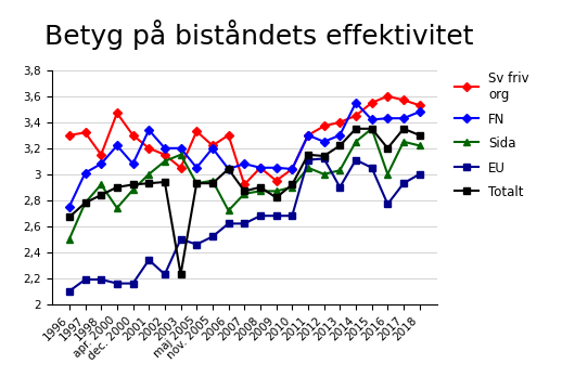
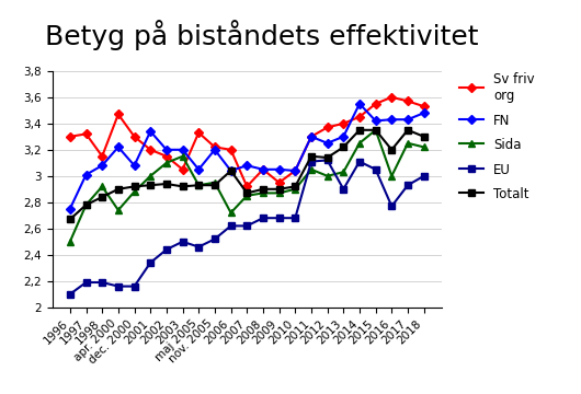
EU/2002: 2,23 -> 2,44
Totalt/2003: 2,23 -> 2,92
Sv friv org/2006: 3,30 -> 3,20
Totalt/2009: 2,82 -> 2,90
